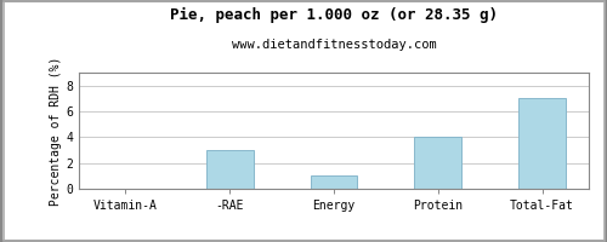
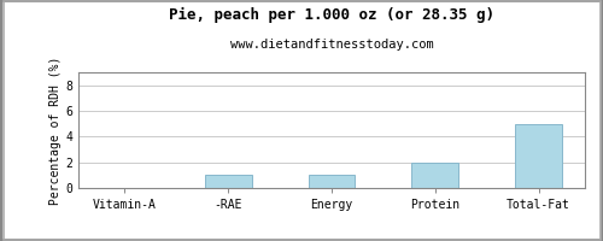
-RAE: 3 -> 1
Protein: 4 -> 2
Total-Fat: 7 -> 5
